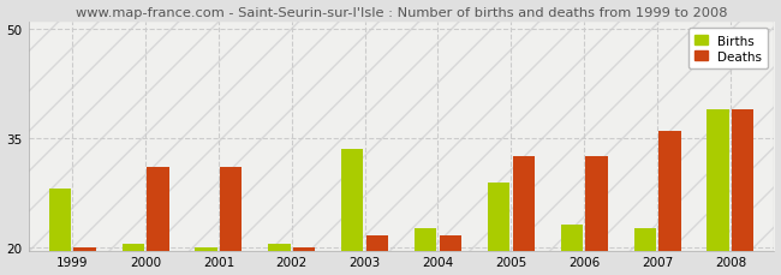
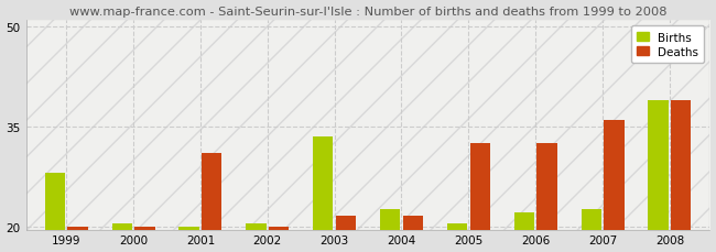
Deaths/2000: 31.0 -> 20.0
Births/2005: 28.8 -> 20.5
Births/2006: 23.0 -> 22.0
